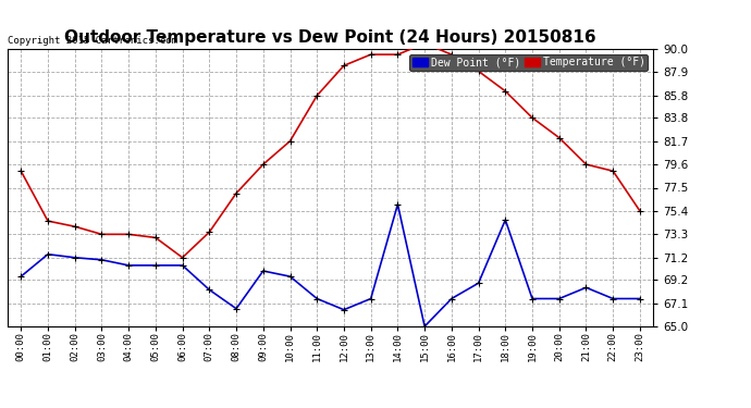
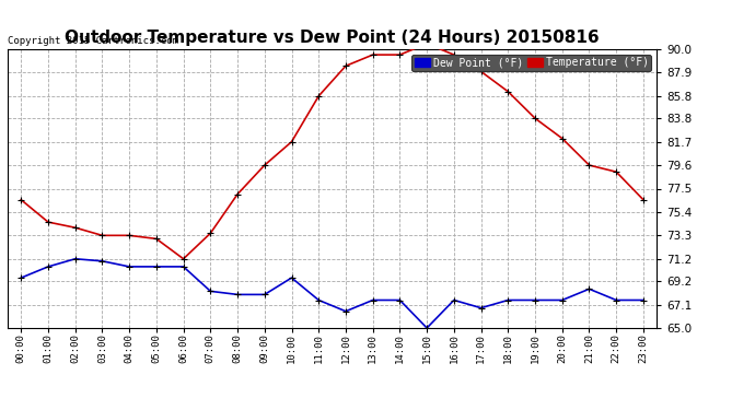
Temperature (°F)/00:00: 79.0 -> 76.5
Dew Point (°F)/01:00: 71.5 -> 70.5
Dew Point (°F)/08:00: 66.6 -> 68.0
Dew Point (°F)/09:00: 70.0 -> 68.0
Dew Point (°F)/14:00: 76.0 -> 67.5
Dew Point (°F)/17:00: 68.9 -> 66.8
Dew Point (°F)/18:00: 74.6 -> 67.5
Temperature (°F)/23:00: 75.4 -> 76.5
